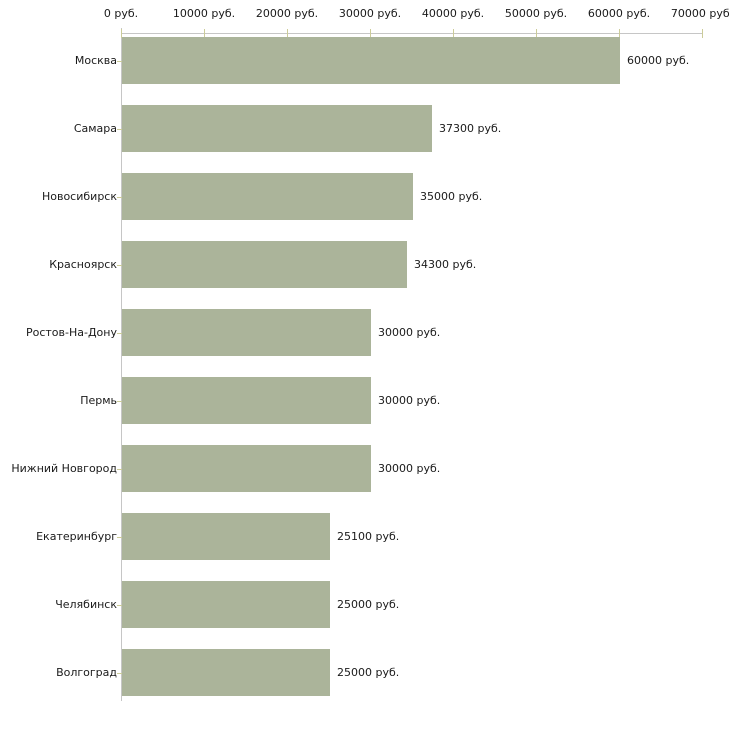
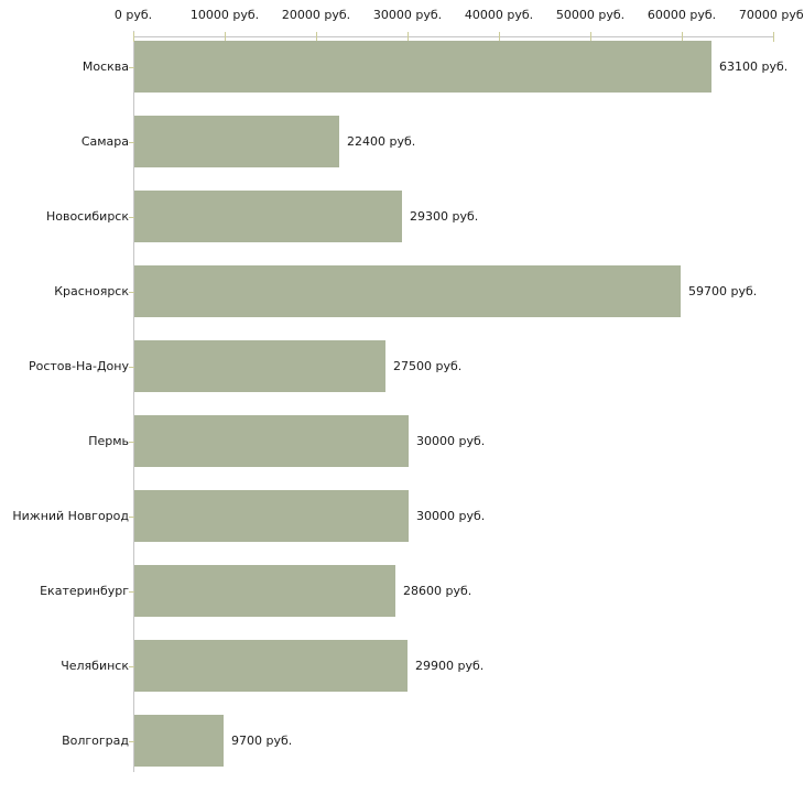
Москва: 60000 -> 63100
Самара: 37300 -> 22400
Новосибирск: 35000 -> 29300
Красноярск: 34300 -> 59700
Ростов-На-Дону: 30000 -> 27500
Екатеринбург: 25100 -> 28600
Челябинск: 25000 -> 29900
Волгоград: 25000 -> 9700
